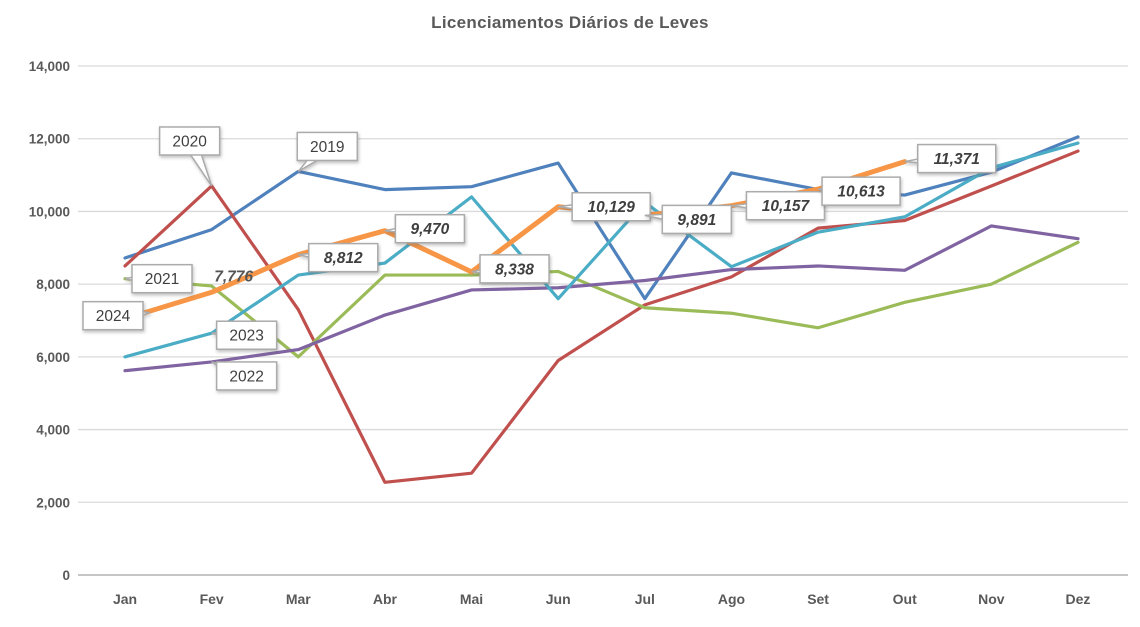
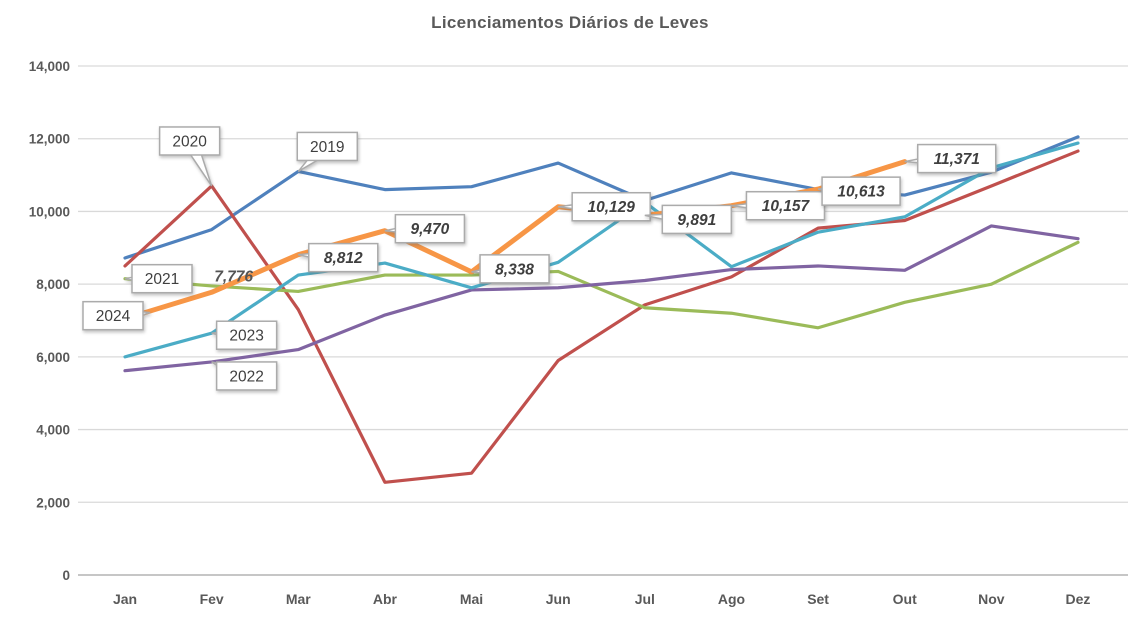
2021/Mar: 6000 -> 7800
2023/Mai: 10400 -> 7900
2023/Jun: 7600 -> 8600
2019/Jul: 7600 -> 10300
